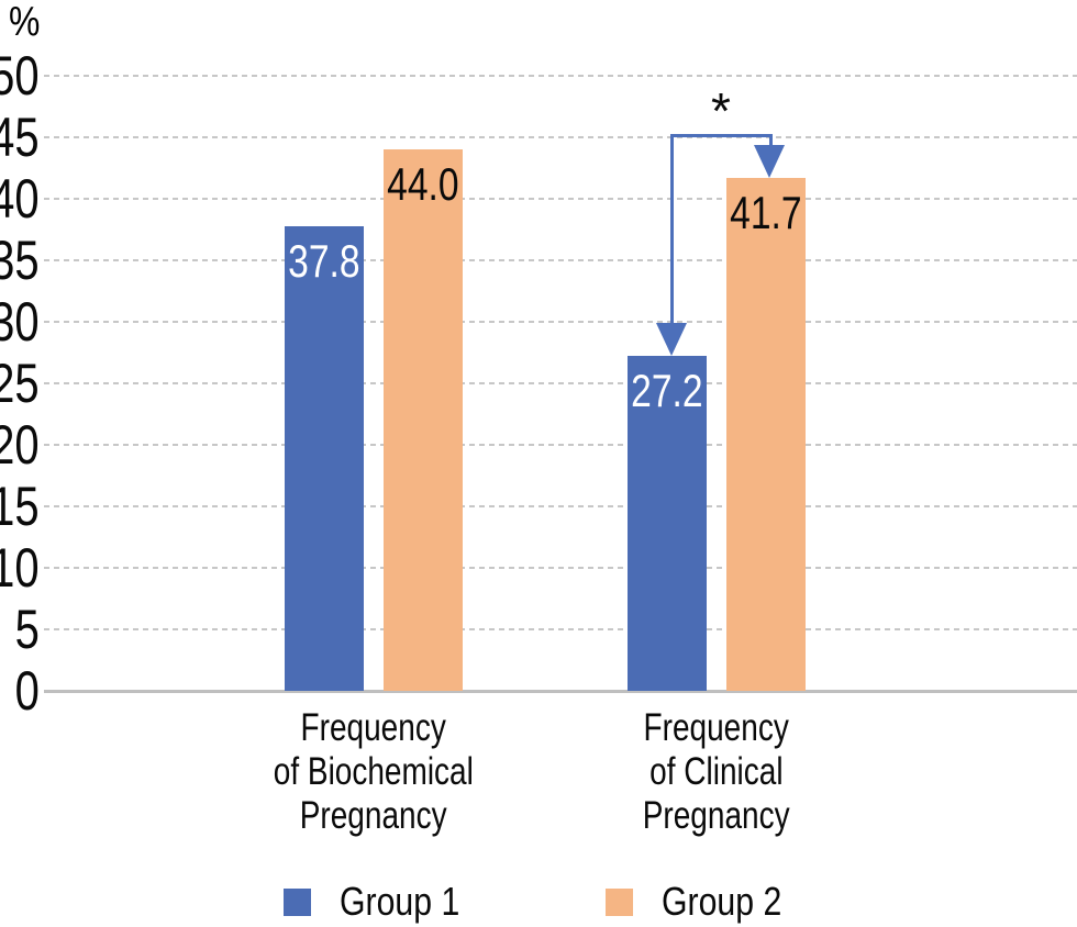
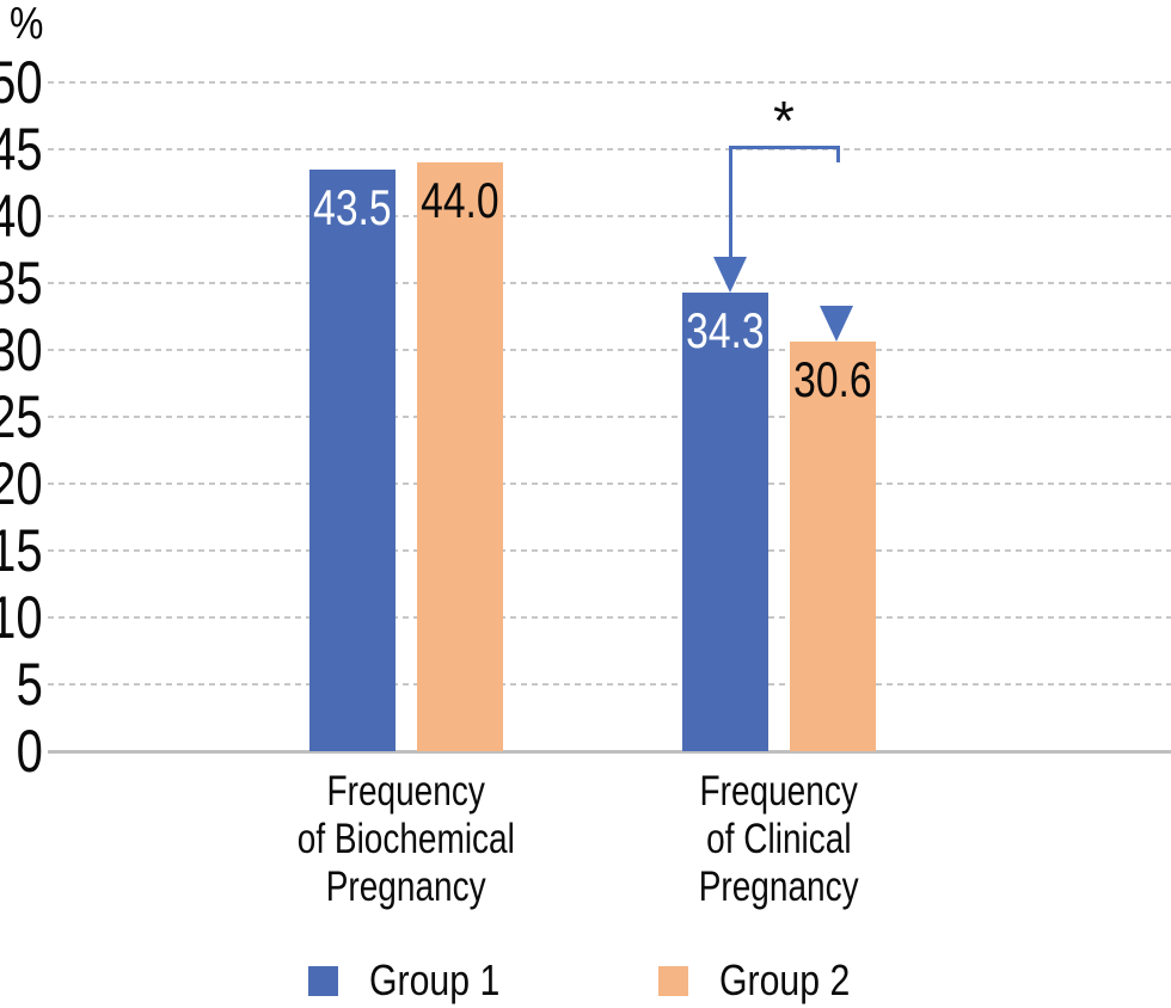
Group 1/Frequency of Biochemical Pregnancy: 37.8 -> 43.5
Group 1/Frequency of Clinical Pregnancy: 27.2 -> 34.3
Group 2/Frequency of Clinical Pregnancy: 41.7 -> 30.6
